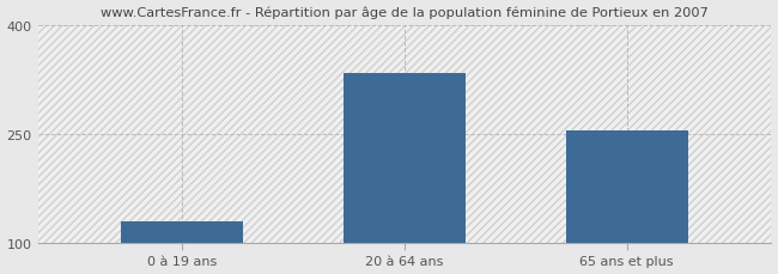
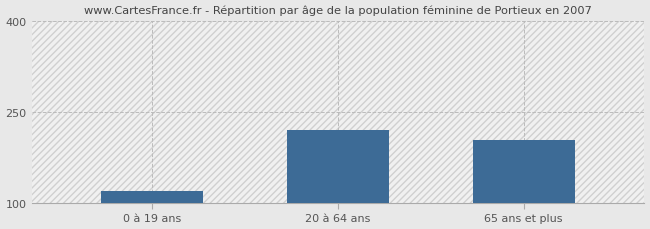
0 à 19 ans: 130 -> 120
20 à 64 ans: 335 -> 220
65 ans et plus: 255 -> 204
